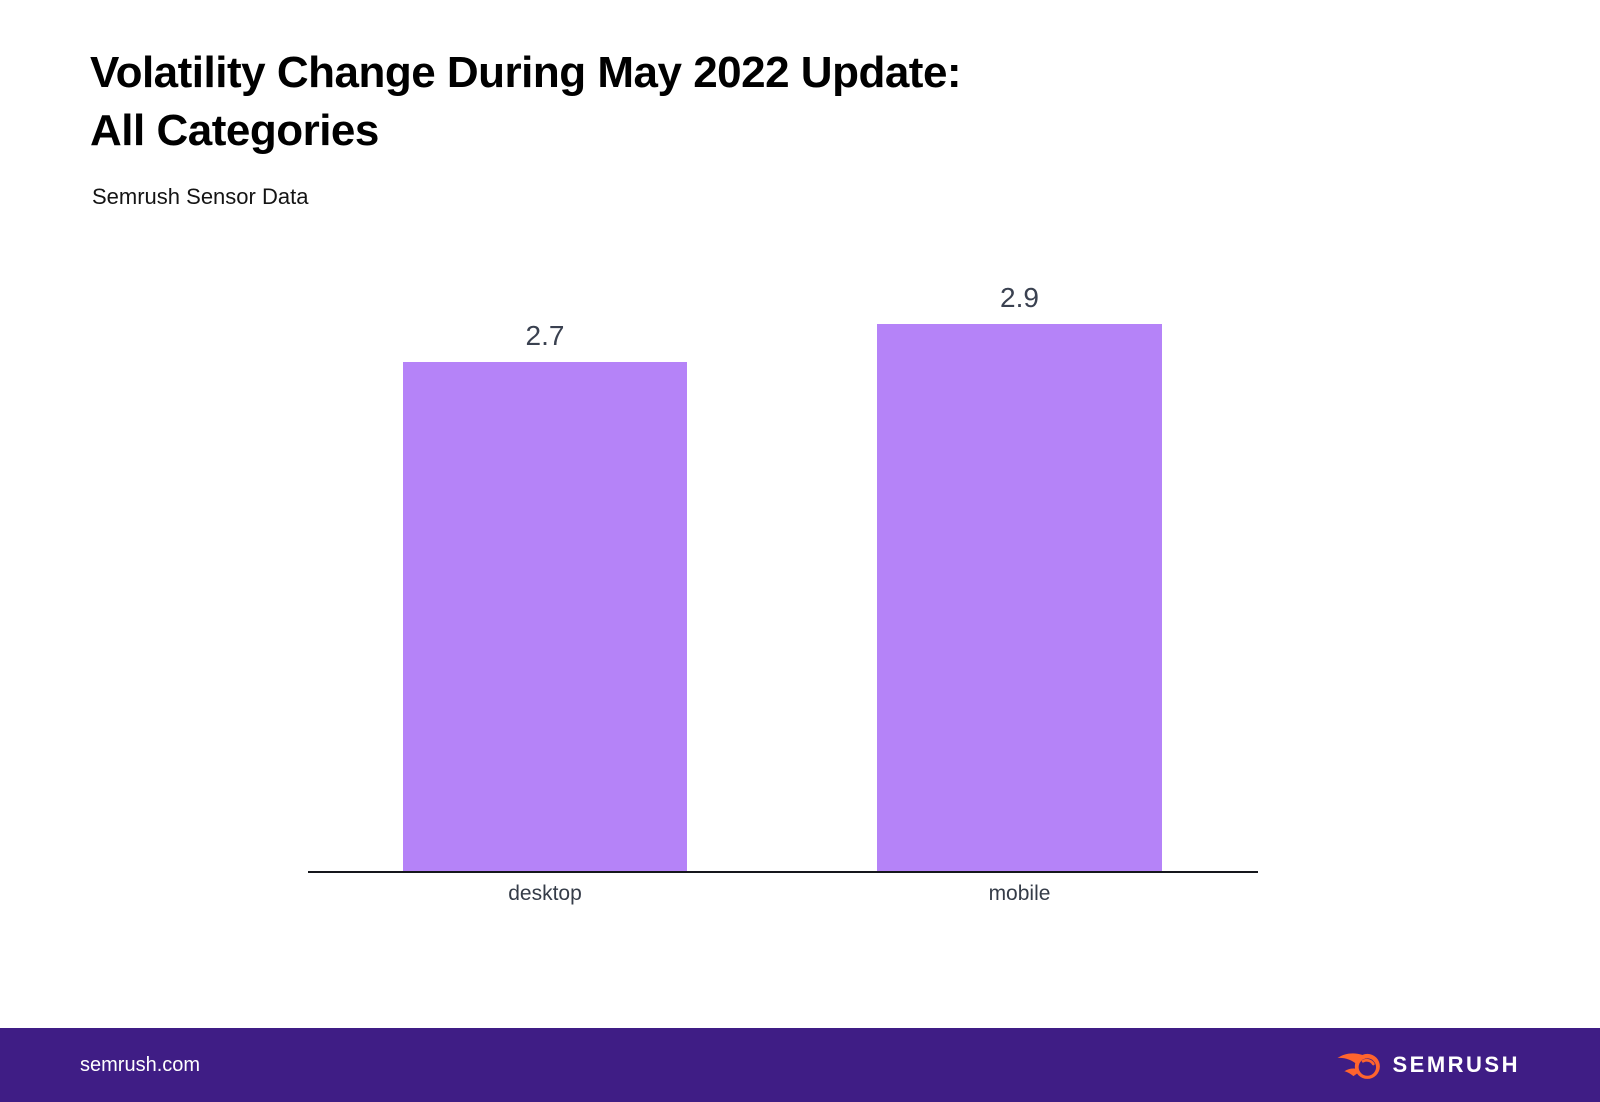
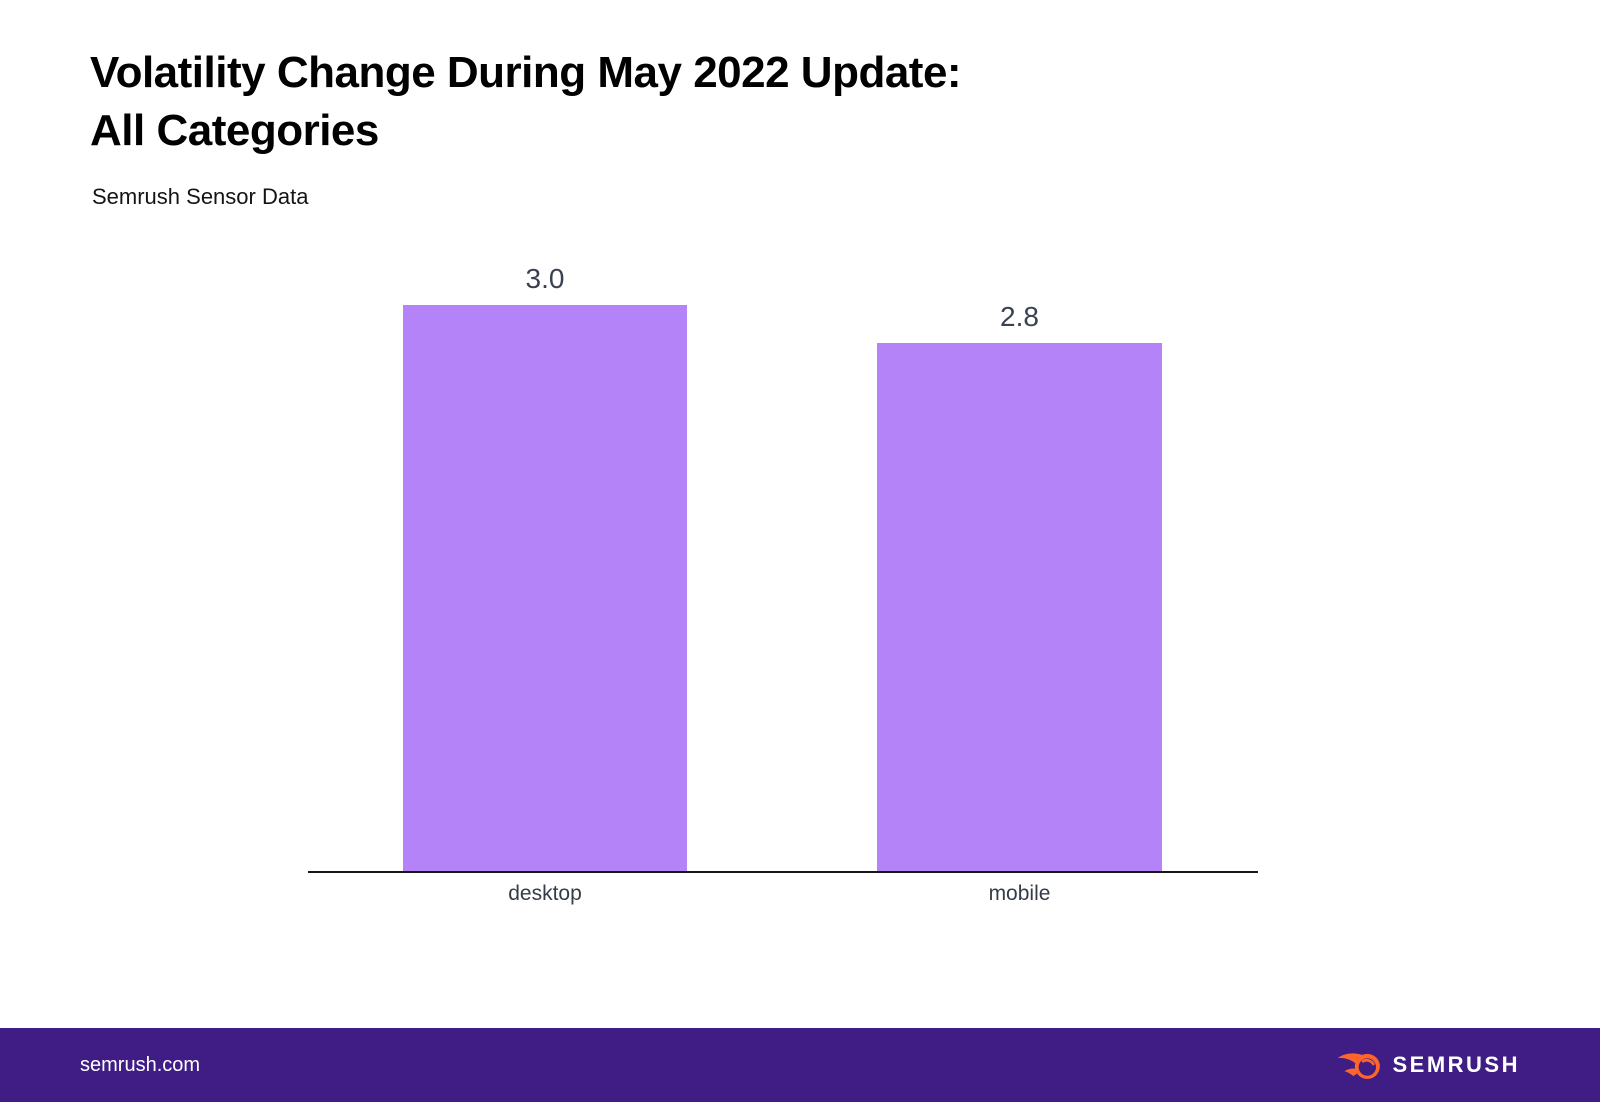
desktop: 2.7 -> 3.0
mobile: 2.9 -> 2.8
